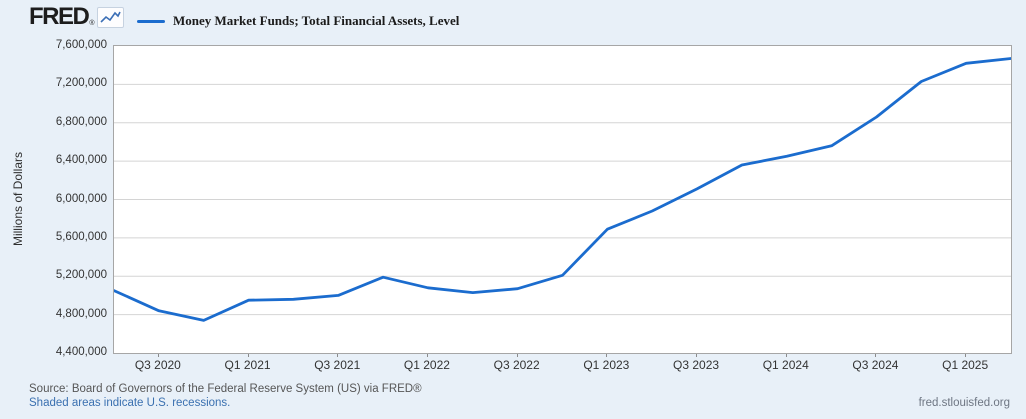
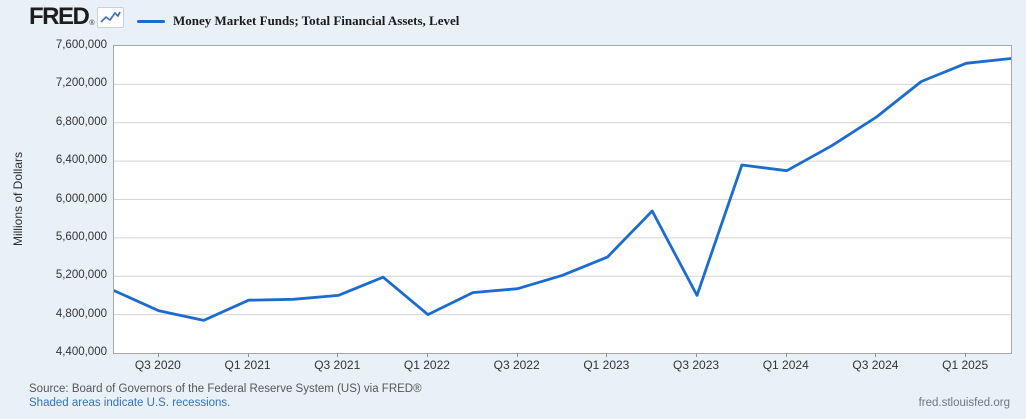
Q1 2022: 5100000 -> 4800000
Q1 2023: 5700000 -> 5400000
Q3 2023: 6100000 -> 5000000
Q1 2024: 6400000 -> 6300000
